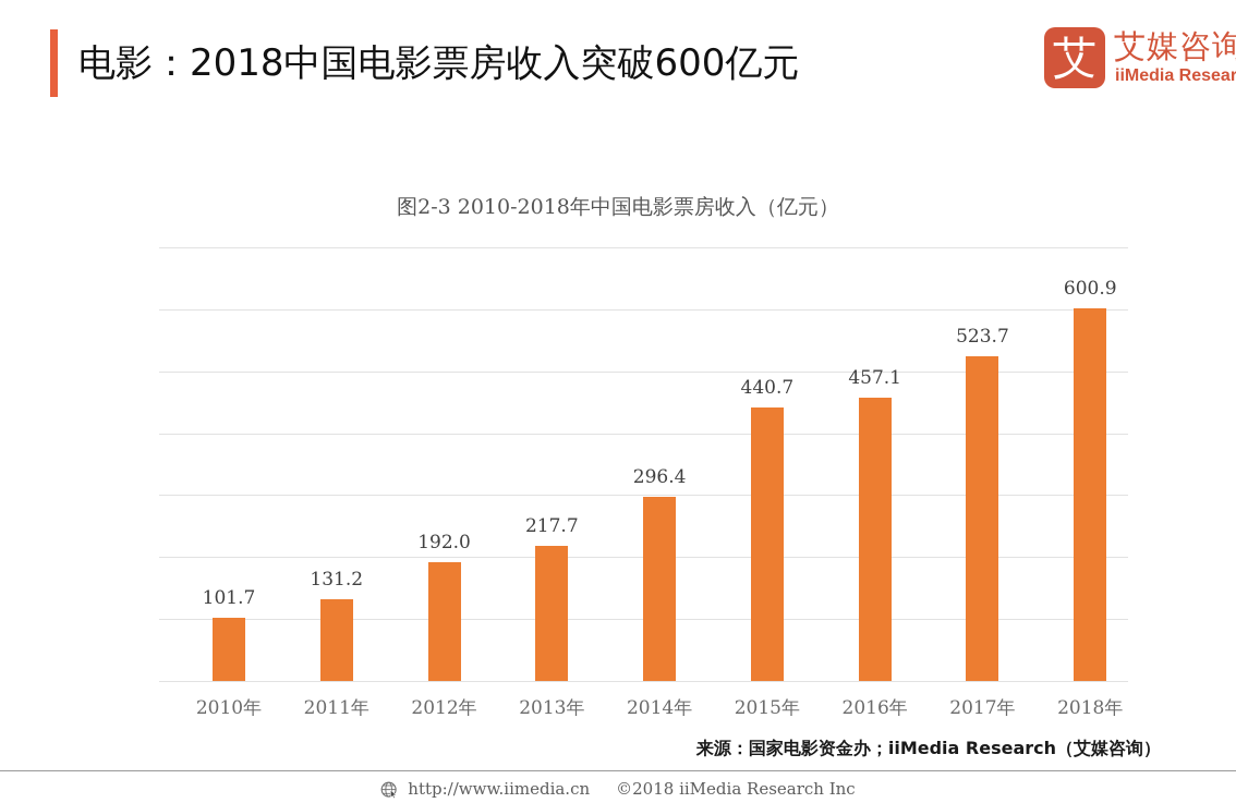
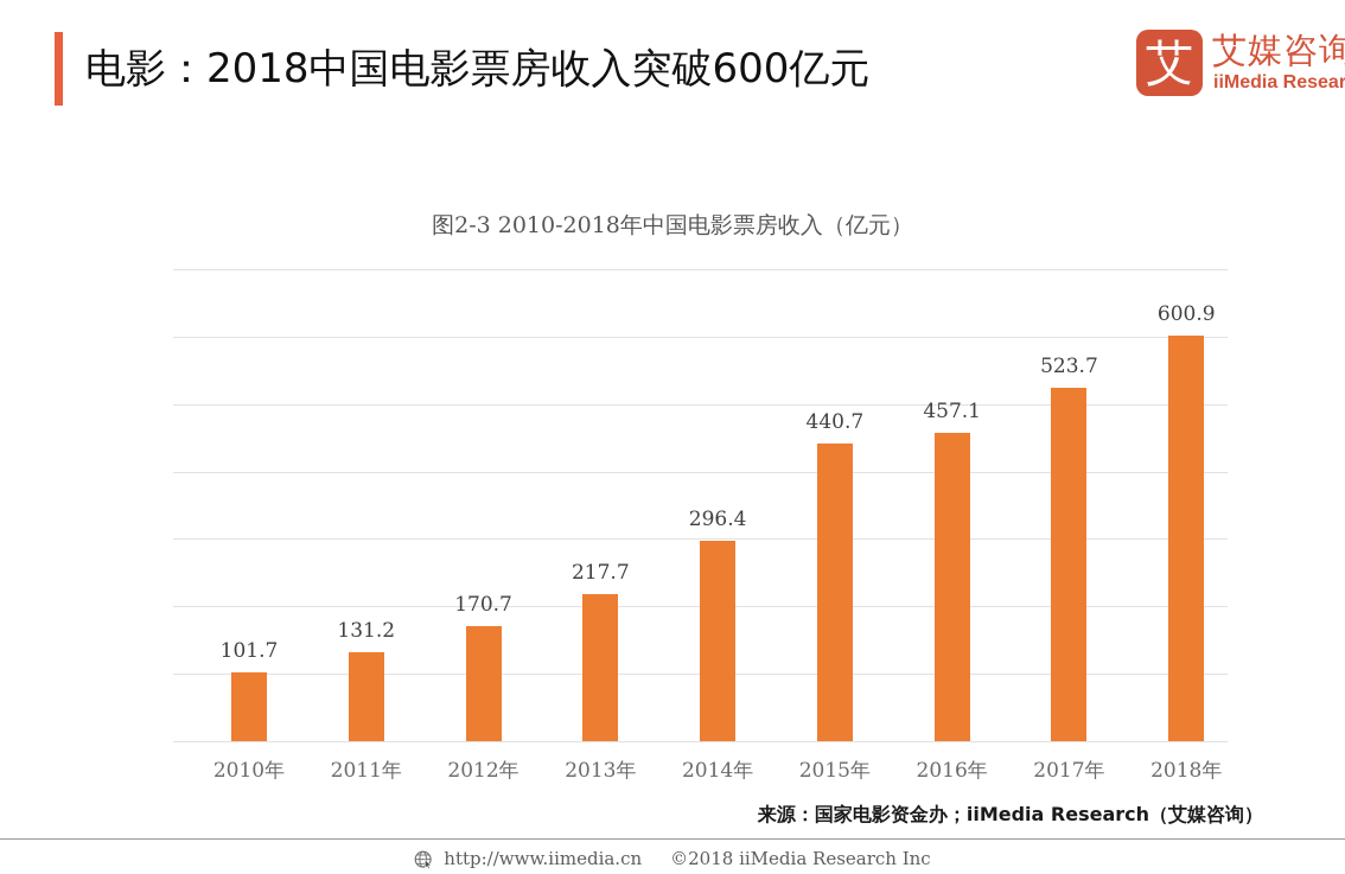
2012年: 192.0 -> 170.7
